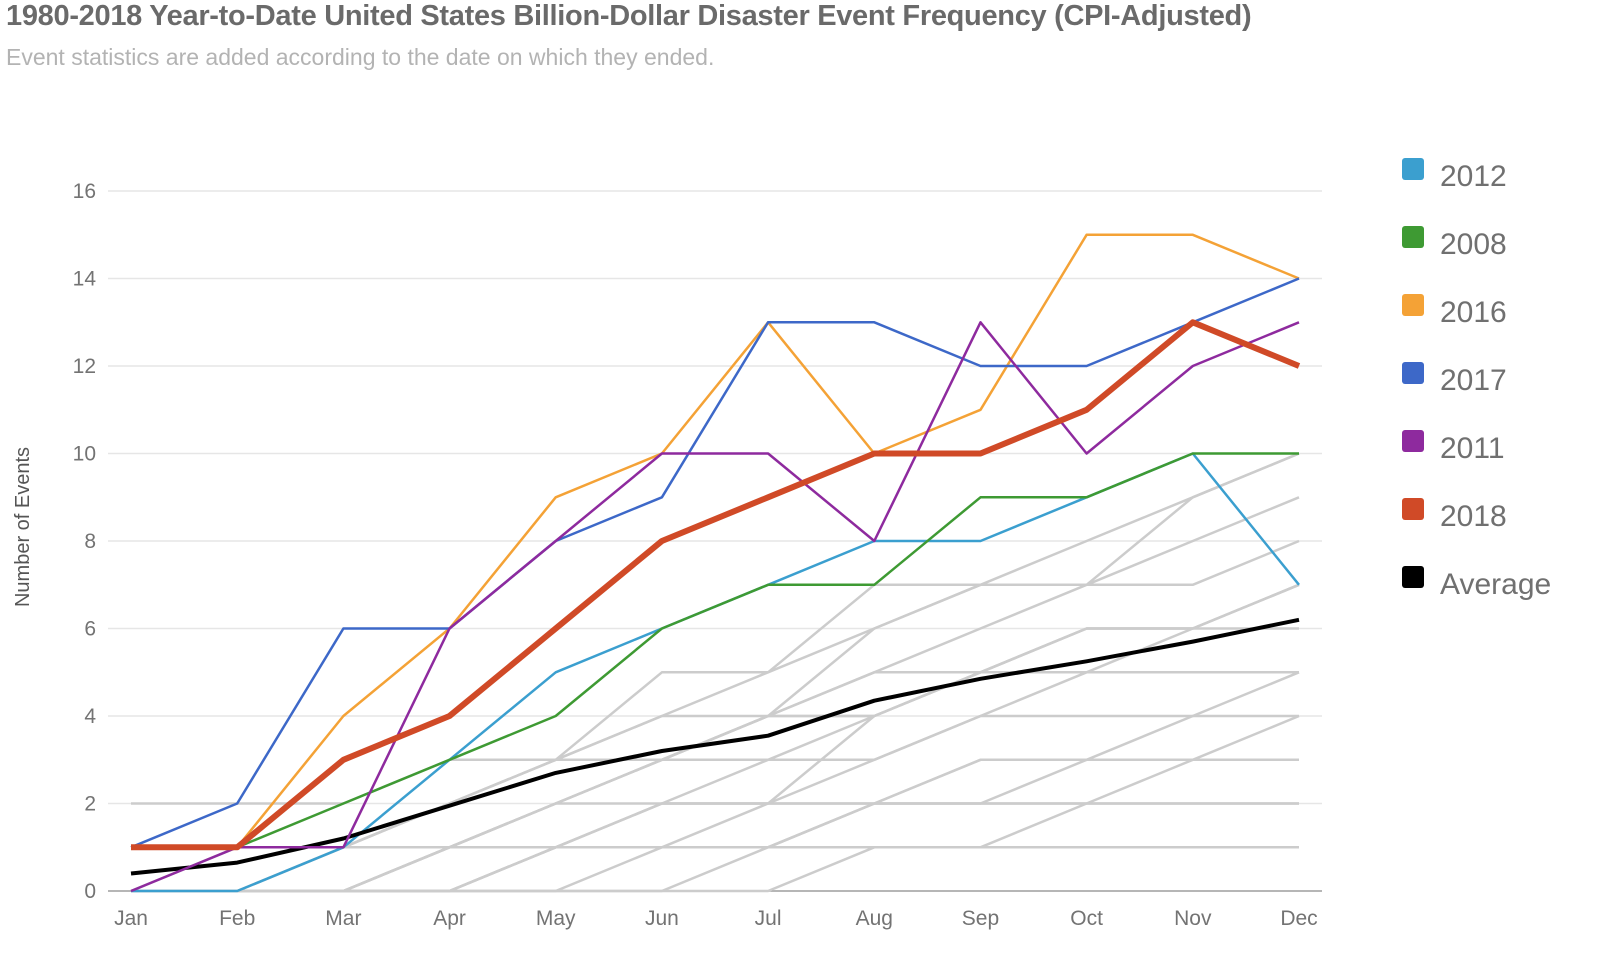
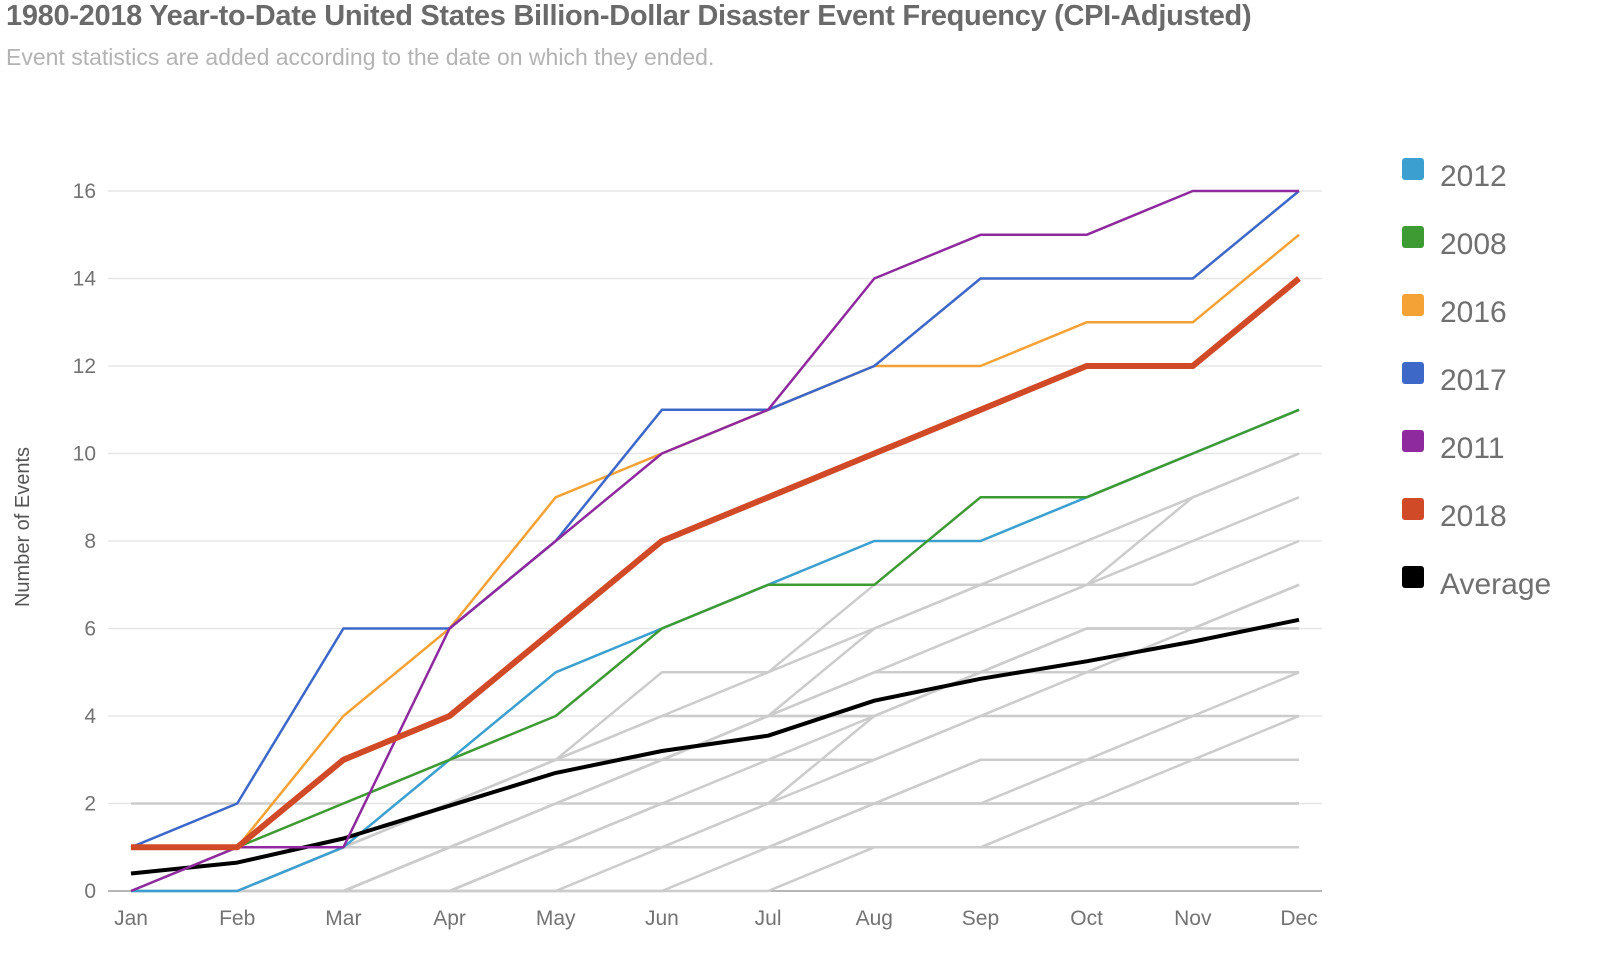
2017/Jun: 9 -> 11
2016/Jul: 13 -> 11
2017/Jul: 13 -> 11
2011/Jul: 10 -> 11
2016/Aug: 10 -> 12
2017/Aug: 13 -> 12
2011/Aug: 8 -> 14
2016/Sep: 11 -> 12
2017/Sep: 12 -> 14
2011/Sep: 13 -> 15
2018/Sep: 10 -> 11
2016/Oct: 15 -> 13
2017/Oct: 12 -> 14
2011/Oct: 10 -> 15
2018/Oct: 11 -> 12
2016/Nov: 15 -> 13
2017/Nov: 13 -> 14
2011/Nov: 12 -> 16
2018/Nov: 13 -> 12
2012/Dec: 7 -> 11
2008/Dec: 10 -> 11
2016/Dec: 14 -> 15
2017/Dec: 14 -> 16
2011/Dec: 13 -> 16
2018/Dec: 12 -> 14
